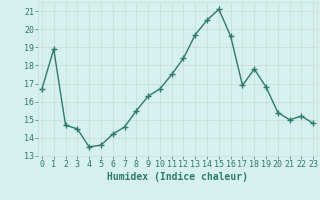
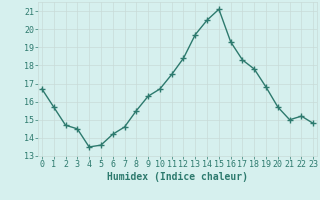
1: 18.9 -> 15.7
16: 19.6 -> 19.3
17: 16.9 -> 18.3
20: 15.4 -> 15.7
